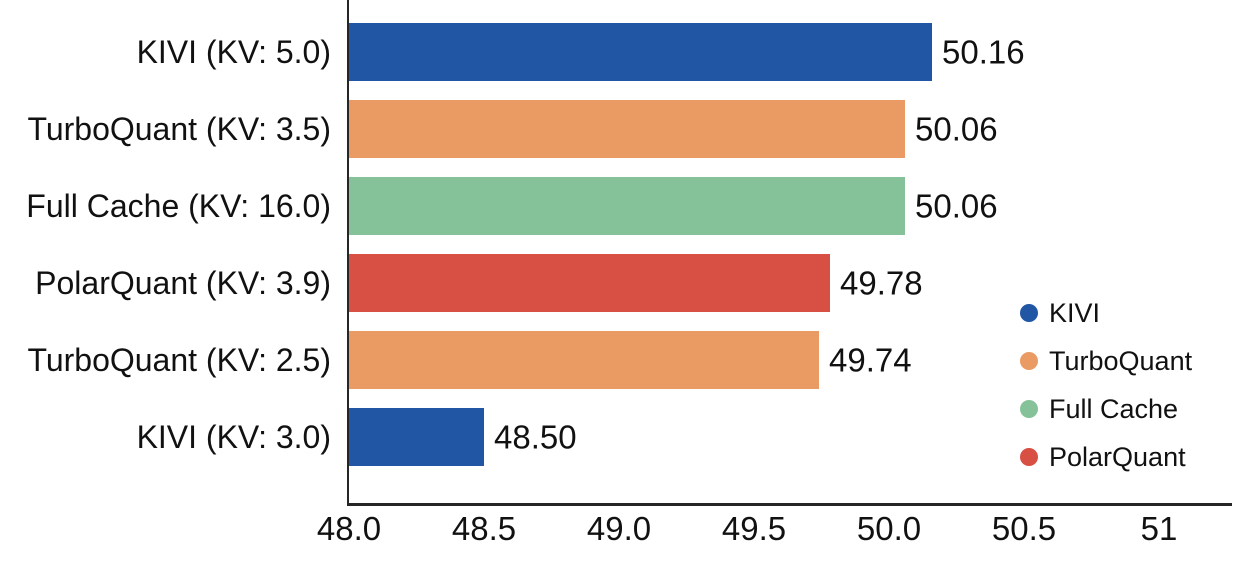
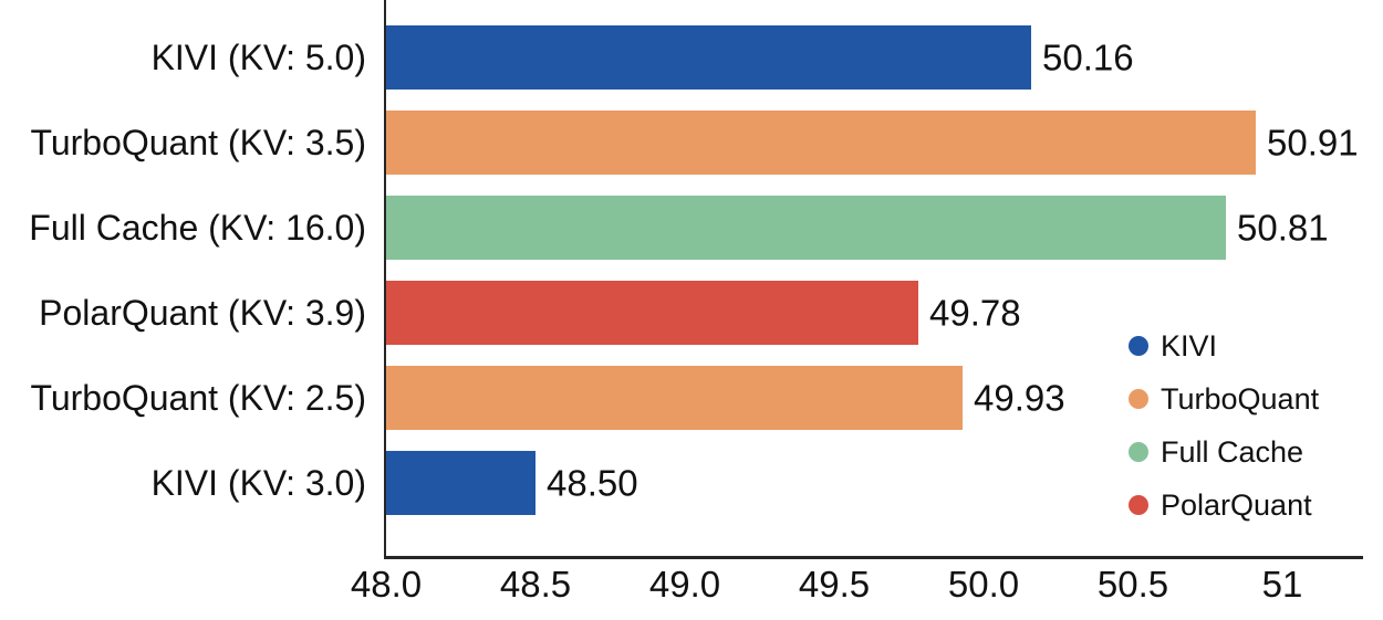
TurboQuant (KV: 3.5): 50.06 -> 50.91
Full Cache (KV: 16.0): 50.06 -> 50.81
TurboQuant (KV: 2.5): 49.74 -> 49.93
